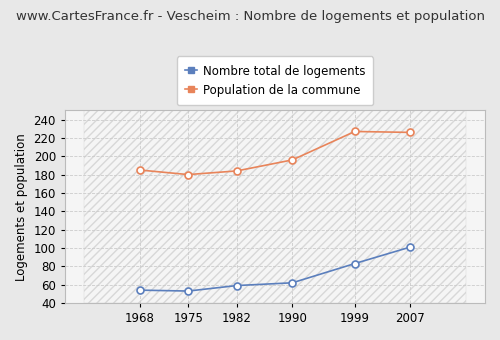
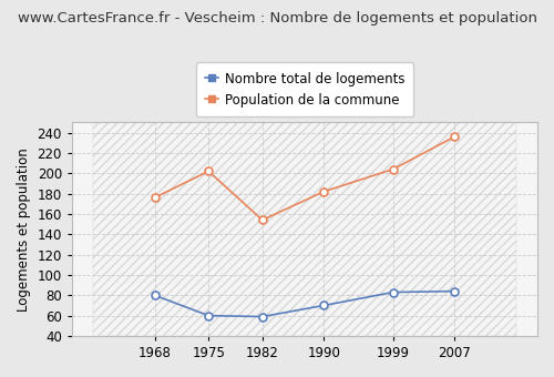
Nombre total de logements/1968: 54 -> 80
Population de la commune/1968: 185 -> 176
Nombre total de logements/1975: 53 -> 60
Population de la commune/1975: 180 -> 202
Population de la commune/1982: 184 -> 154
Nombre total de logements/1990: 62 -> 70
Population de la commune/1990: 196 -> 182
Population de la commune/1999: 227 -> 204
Nombre total de logements/2007: 101 -> 84
Population de la commune/2007: 226 -> 236
